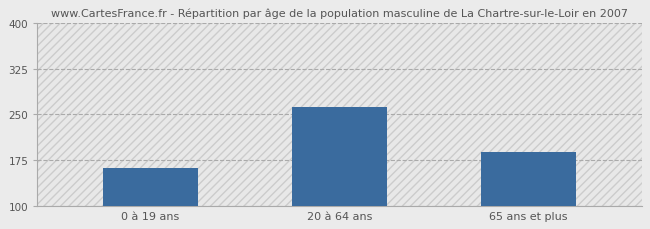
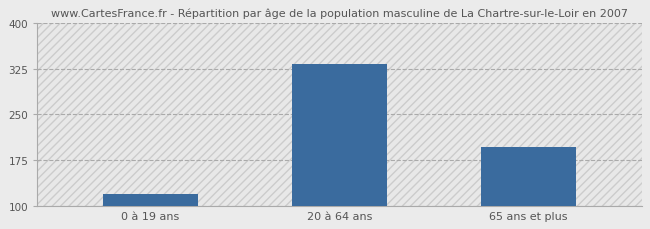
0 à 19 ans: 162 -> 120
20 à 64 ans: 262 -> 332
65 ans et plus: 188 -> 197
